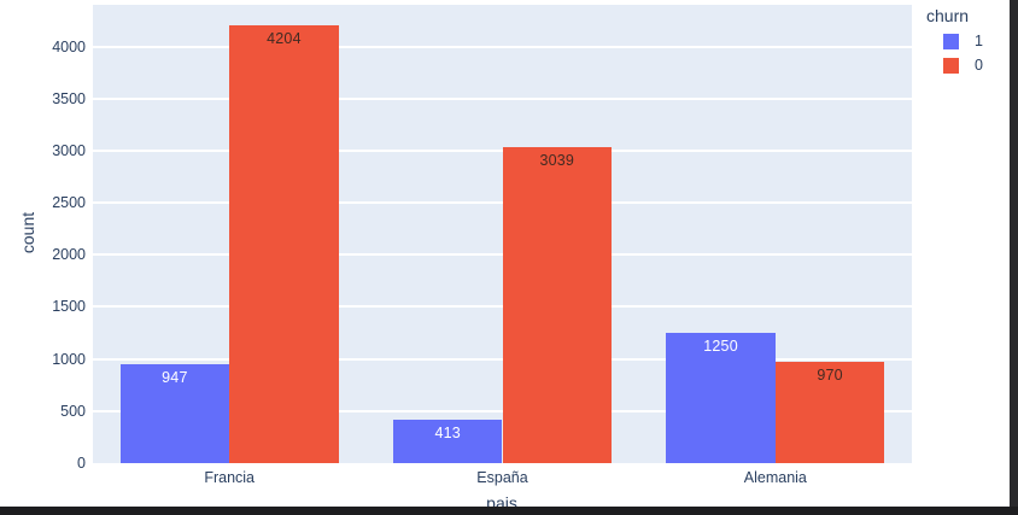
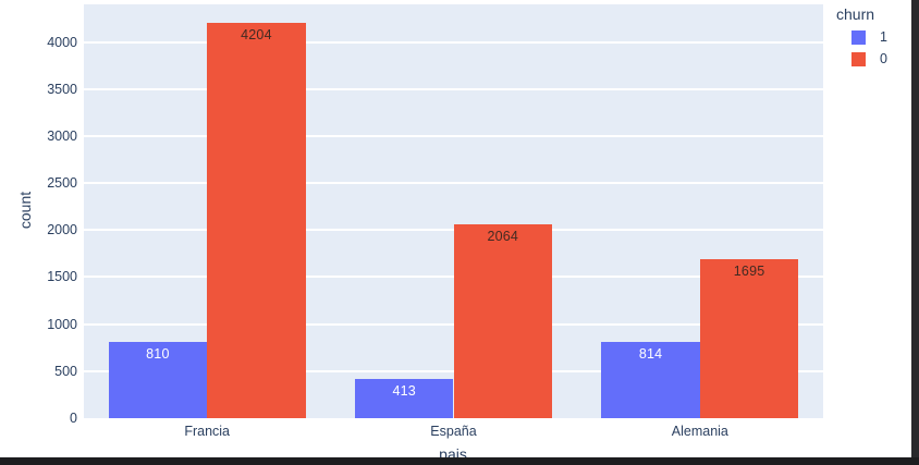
1/Francia: 947 -> 810
0/España: 3039 -> 2064
1/Alemania: 1250 -> 814
0/Alemania: 970 -> 1695
